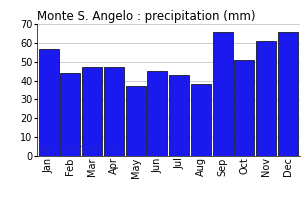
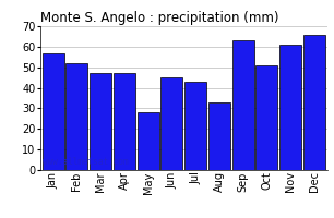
Feb: 44 -> 52
May: 37 -> 28
Aug: 38 -> 33
Sep: 66 -> 63
